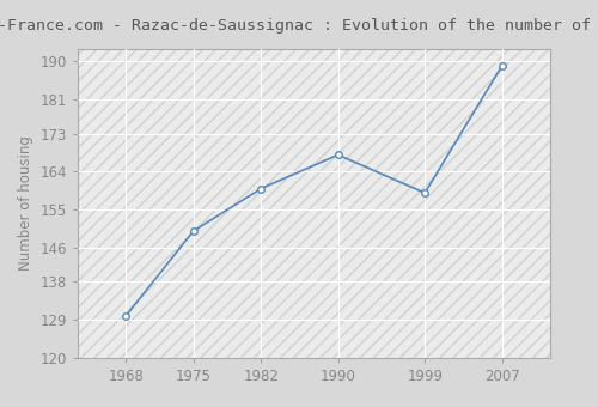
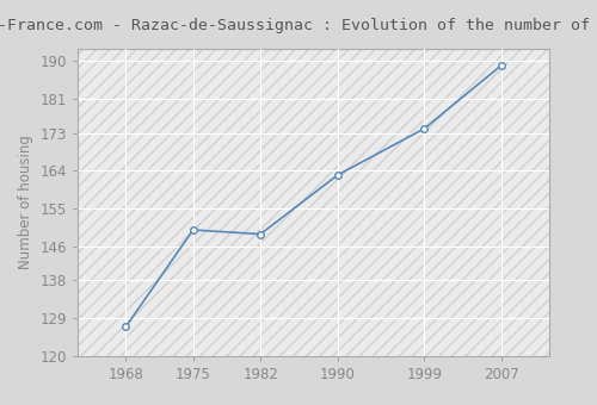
1968: 130 -> 127
1982: 160 -> 149
1990: 168 -> 163
1999: 159 -> 174
